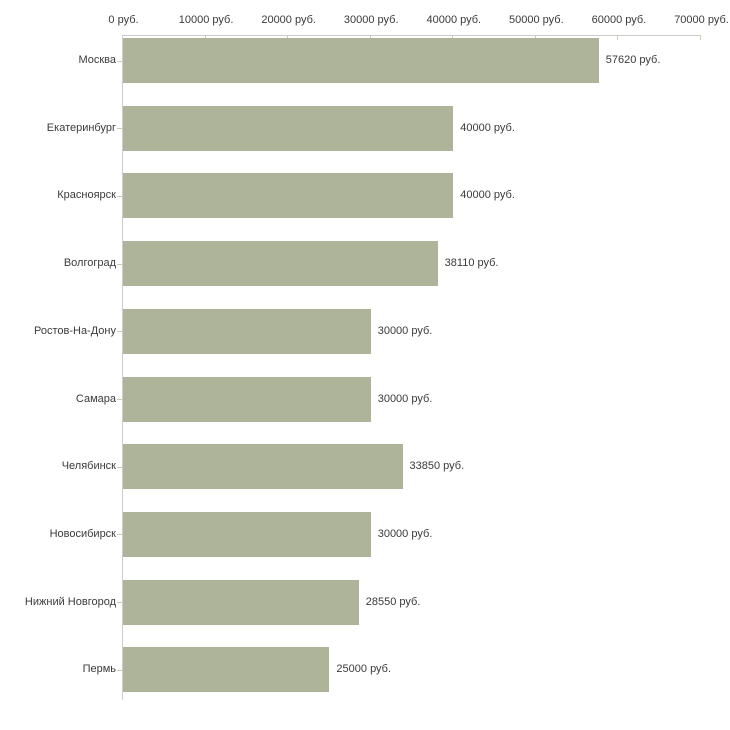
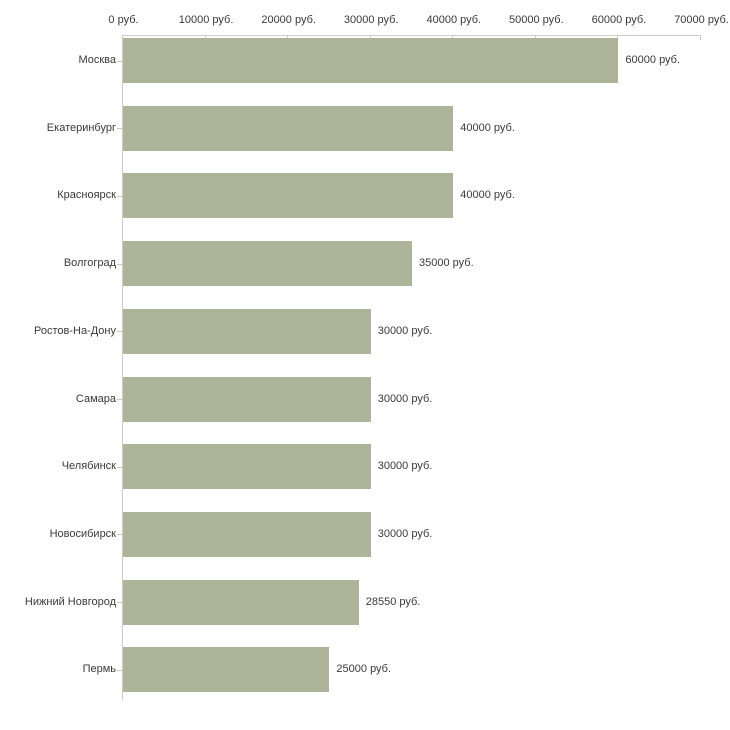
Москва: 57620 -> 60000
Волгоград: 38110 -> 35000
Челябинск: 33850 -> 30000
